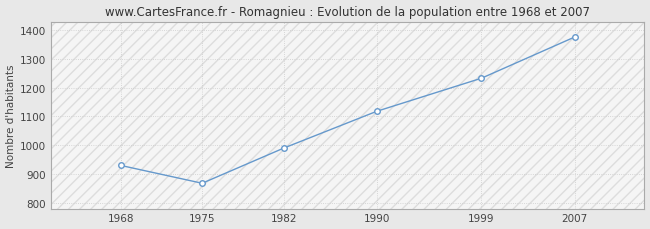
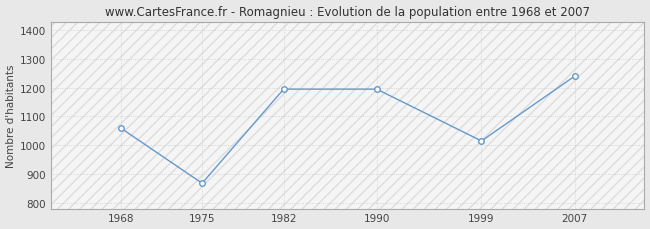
1968: 930 -> 1060
1982: 990 -> 1195
1990: 1118 -> 1195
1999: 1233 -> 1015
2007: 1376 -> 1240
